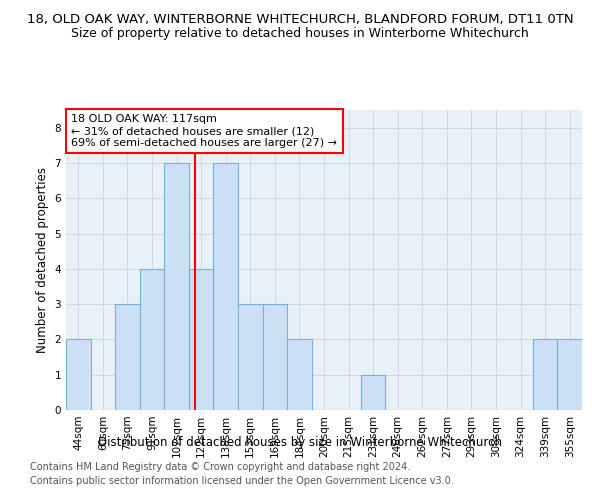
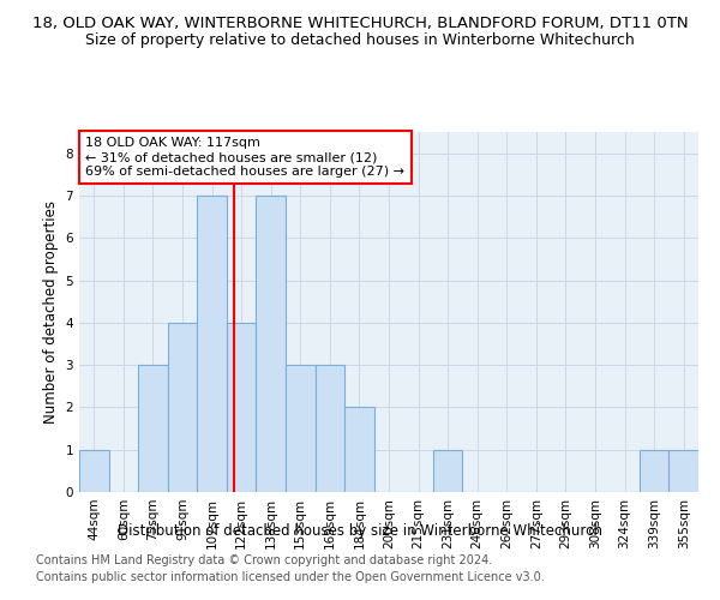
44sqm: 2 -> 1
339sqm: 2 -> 1
355sqm: 2 -> 1
